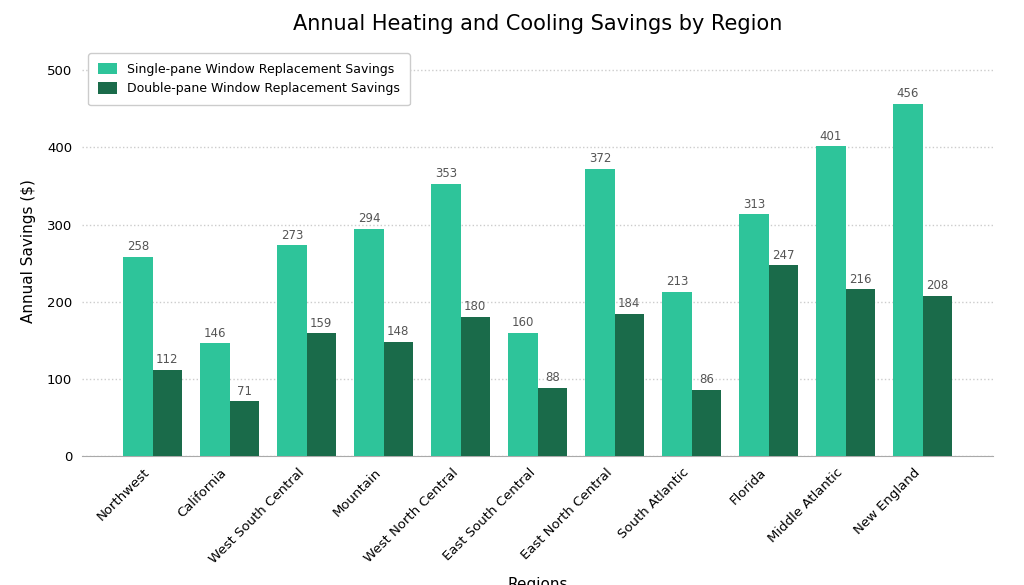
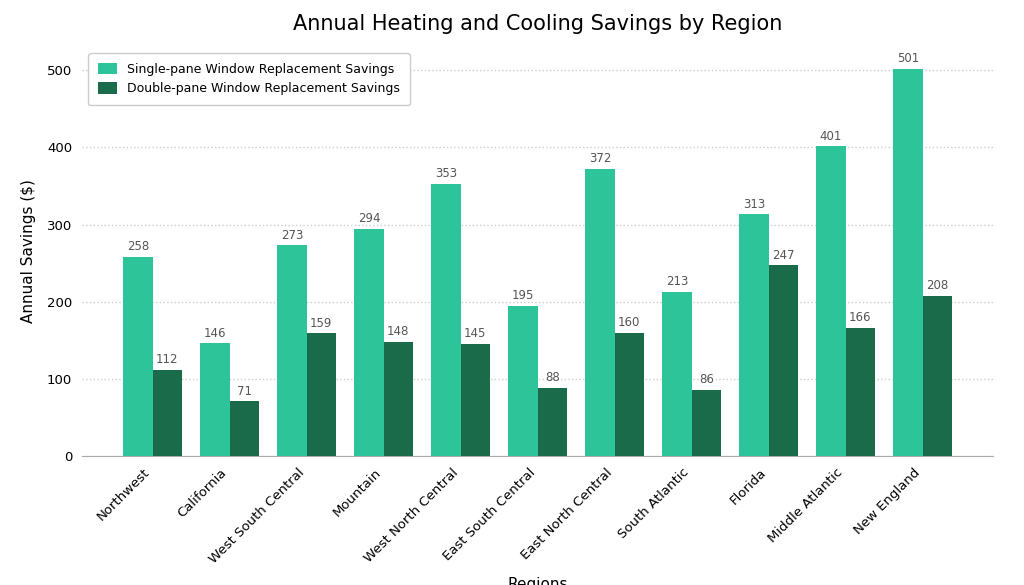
Double-pane Window Replacement Savings/West North Central: 180 -> 145
Single-pane Window Replacement Savings/East South Central: 160 -> 195
Double-pane Window Replacement Savings/East North Central: 184 -> 160
Double-pane Window Replacement Savings/Middle Atlantic: 216 -> 166
Single-pane Window Replacement Savings/New England: 456 -> 501
